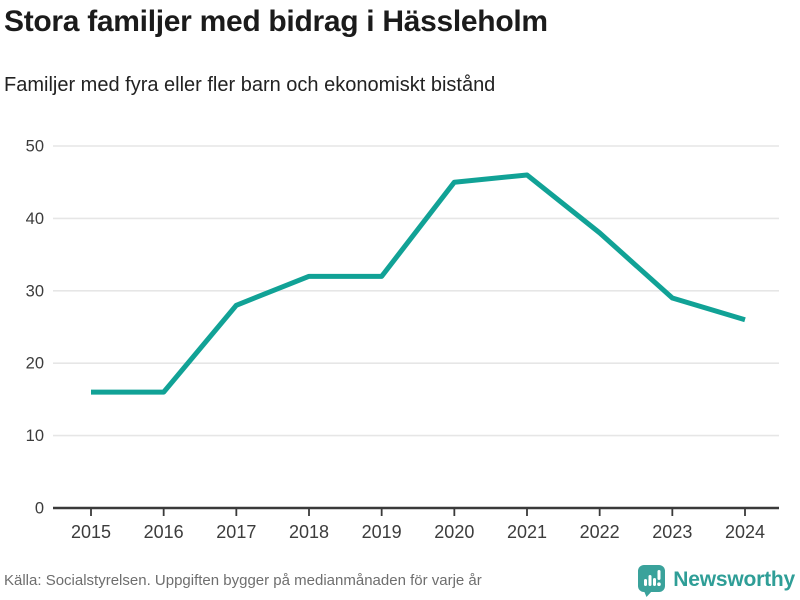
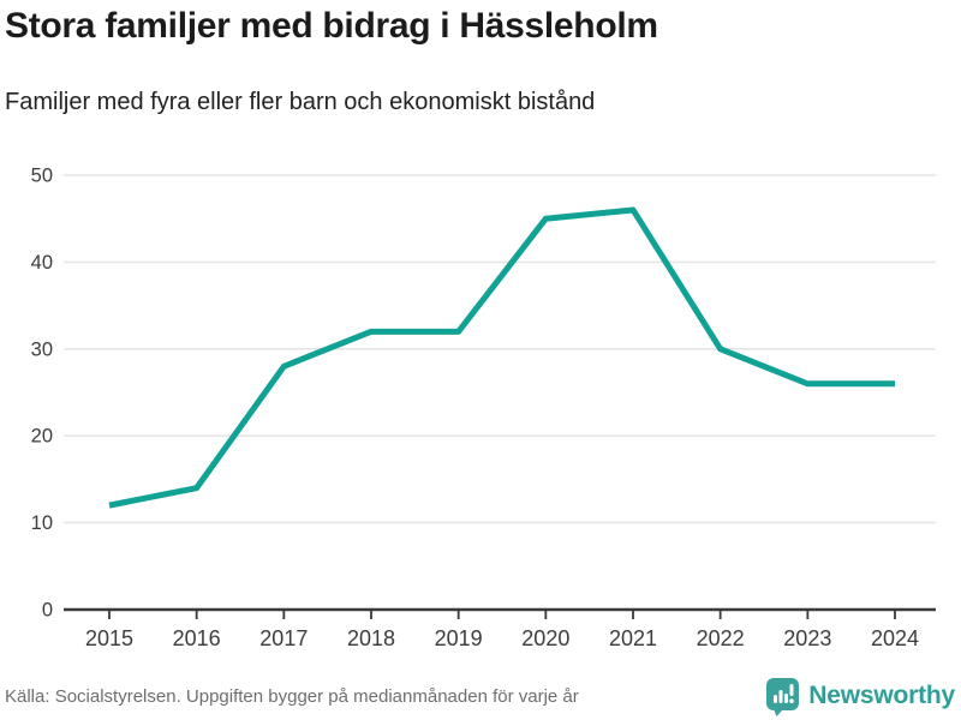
2015: 16 -> 12
2016: 16 -> 14
2022: 38 -> 30
2023: 29 -> 26
